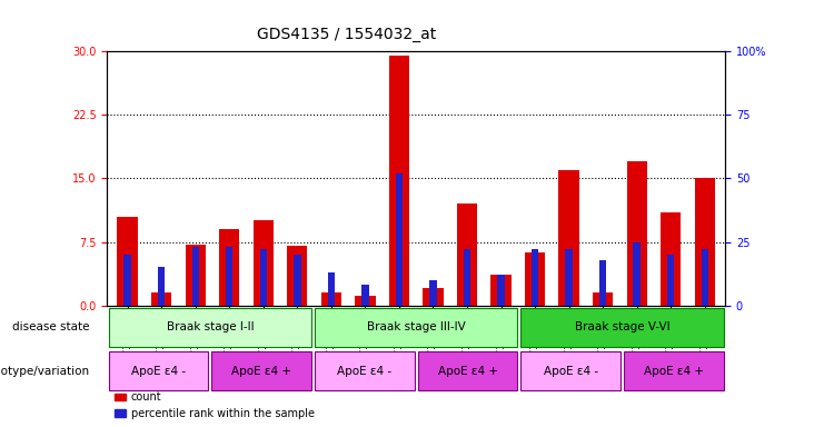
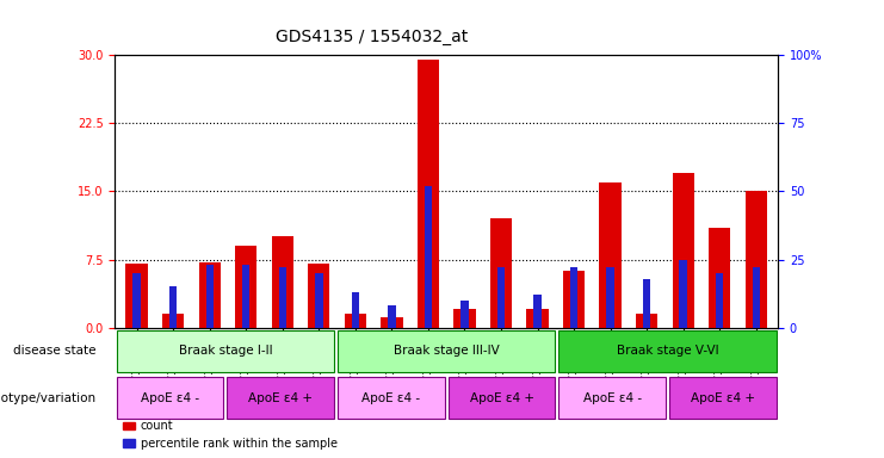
count/GSM735097: 10.4 -> 7.0
count/GSM735102: 3.6 -> 2.0
